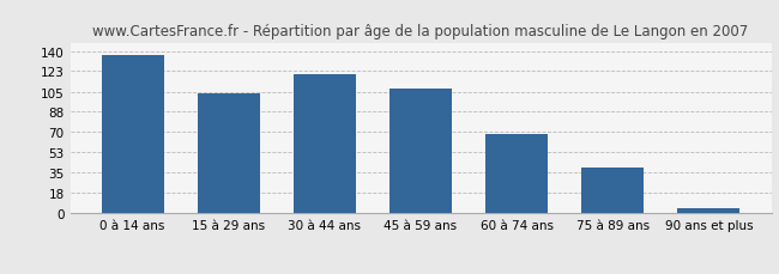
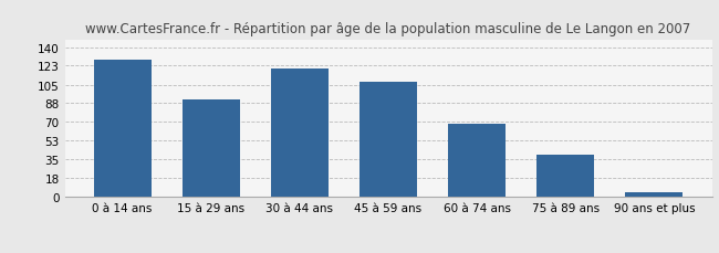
0 à 14 ans: 136 -> 128
15 à 29 ans: 104 -> 91
